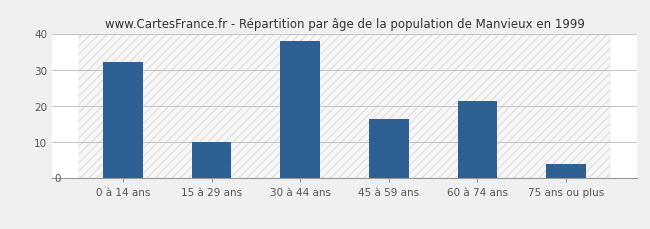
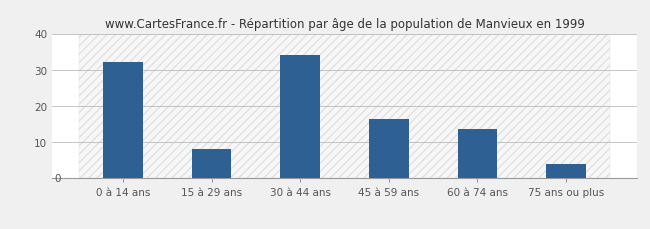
15 à 29 ans: 10.0 -> 8.0
30 à 44 ans: 38.0 -> 34.0
60 à 74 ans: 21.5 -> 13.5
